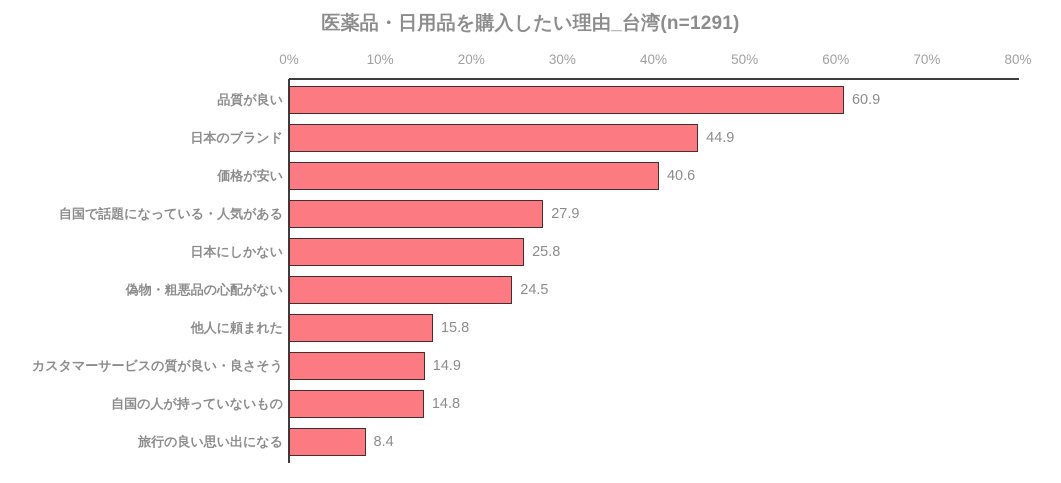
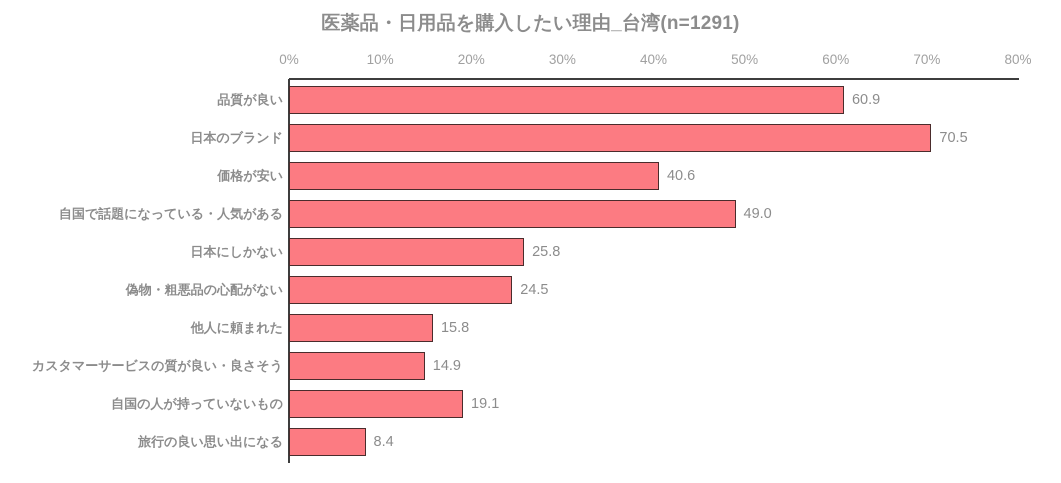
日本のブランド: 44.9 -> 70.5
自国で話題になっている・人気がある: 27.9 -> 49.0
自国の人が持っていないもの: 14.8 -> 19.1
